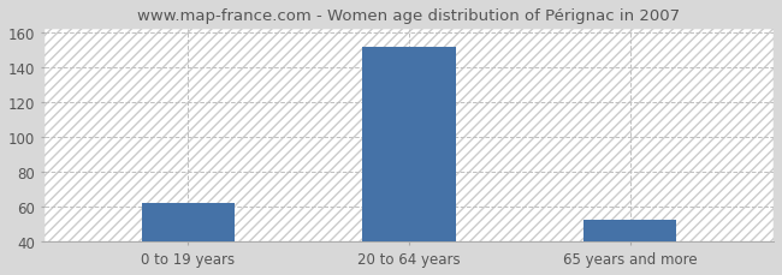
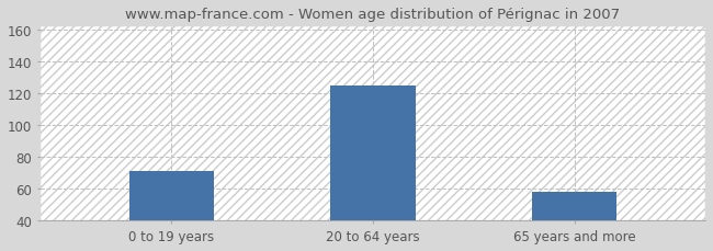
0 to 19 years: 62 -> 71
20 to 64 years: 152 -> 125
65 years and more: 53 -> 58
